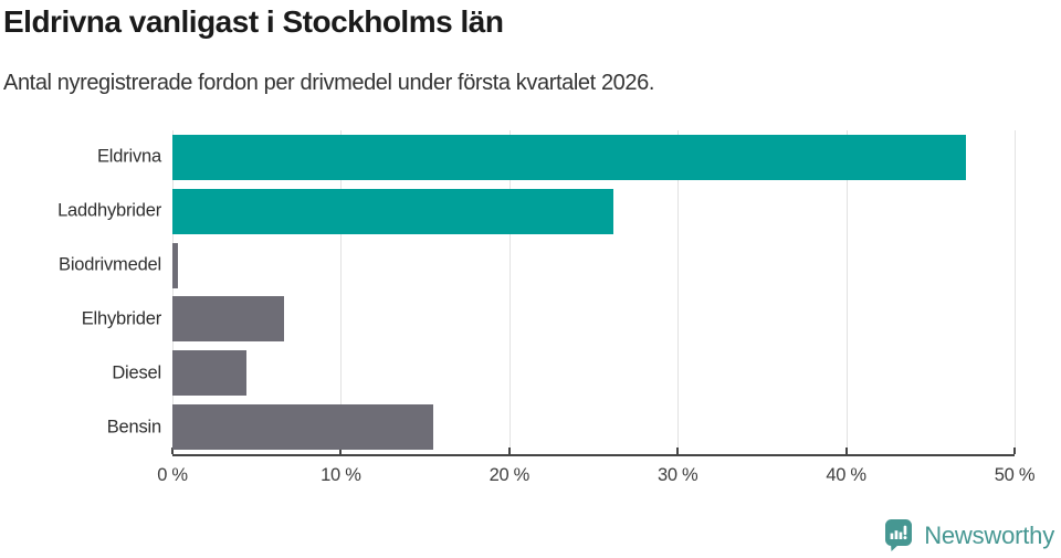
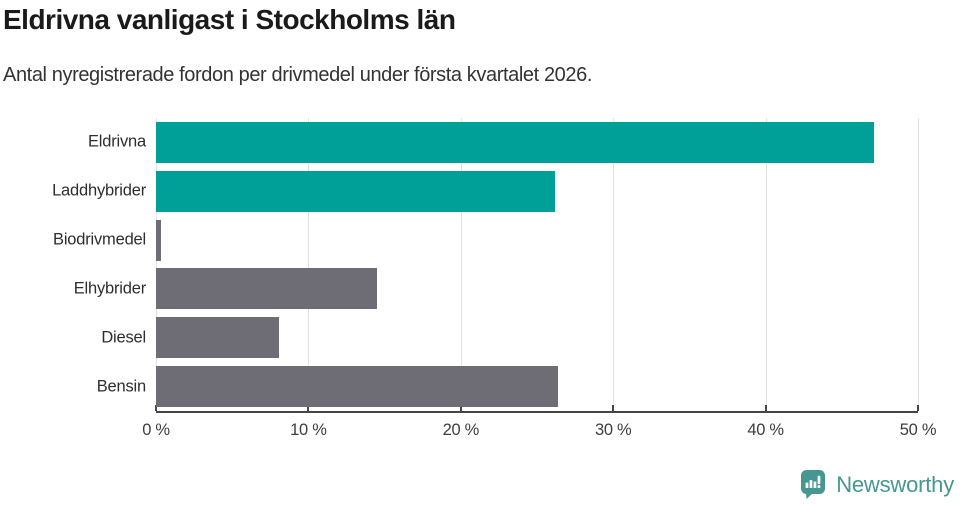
Elhybrider: 6.6% -> 14.5%
Diesel: 4.4% -> 8.1%
Bensin: 15.5% -> 26.4%
